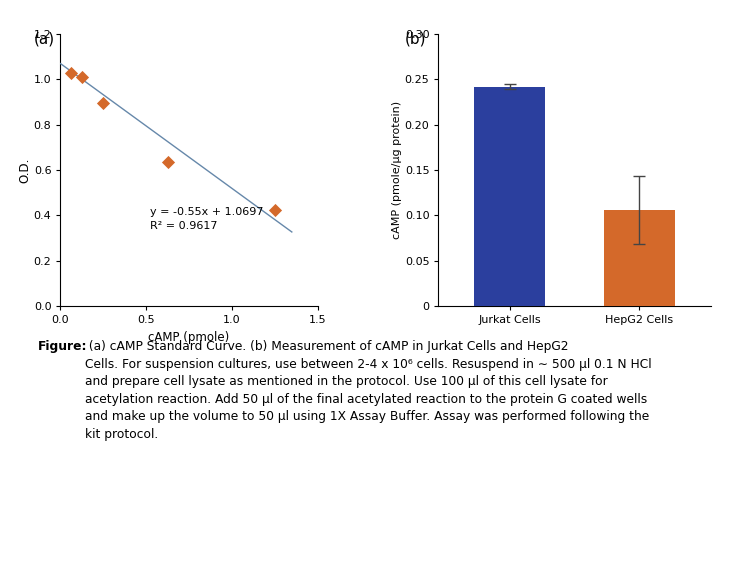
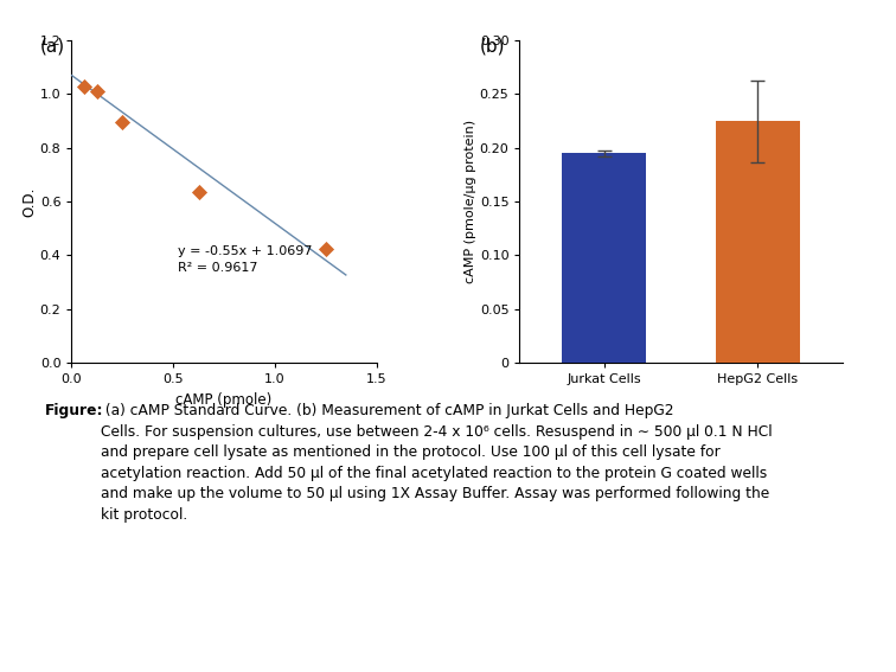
Jurkat Cells: 0.242 -> 0.195
HepG2 Cells: 0.106 -> 0.225
